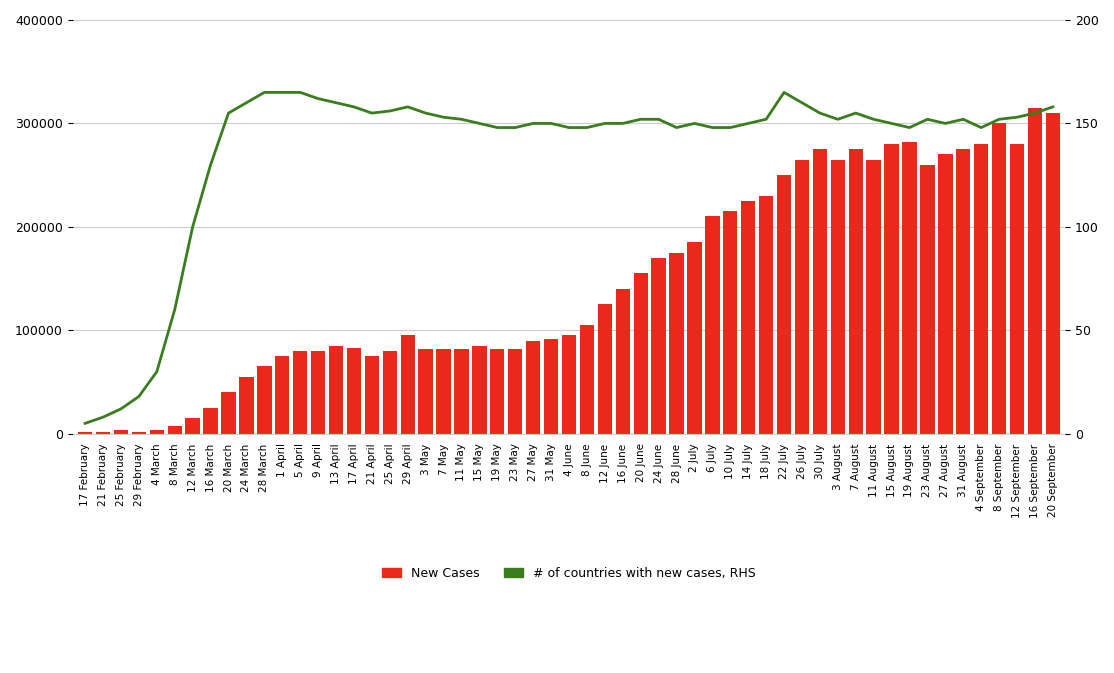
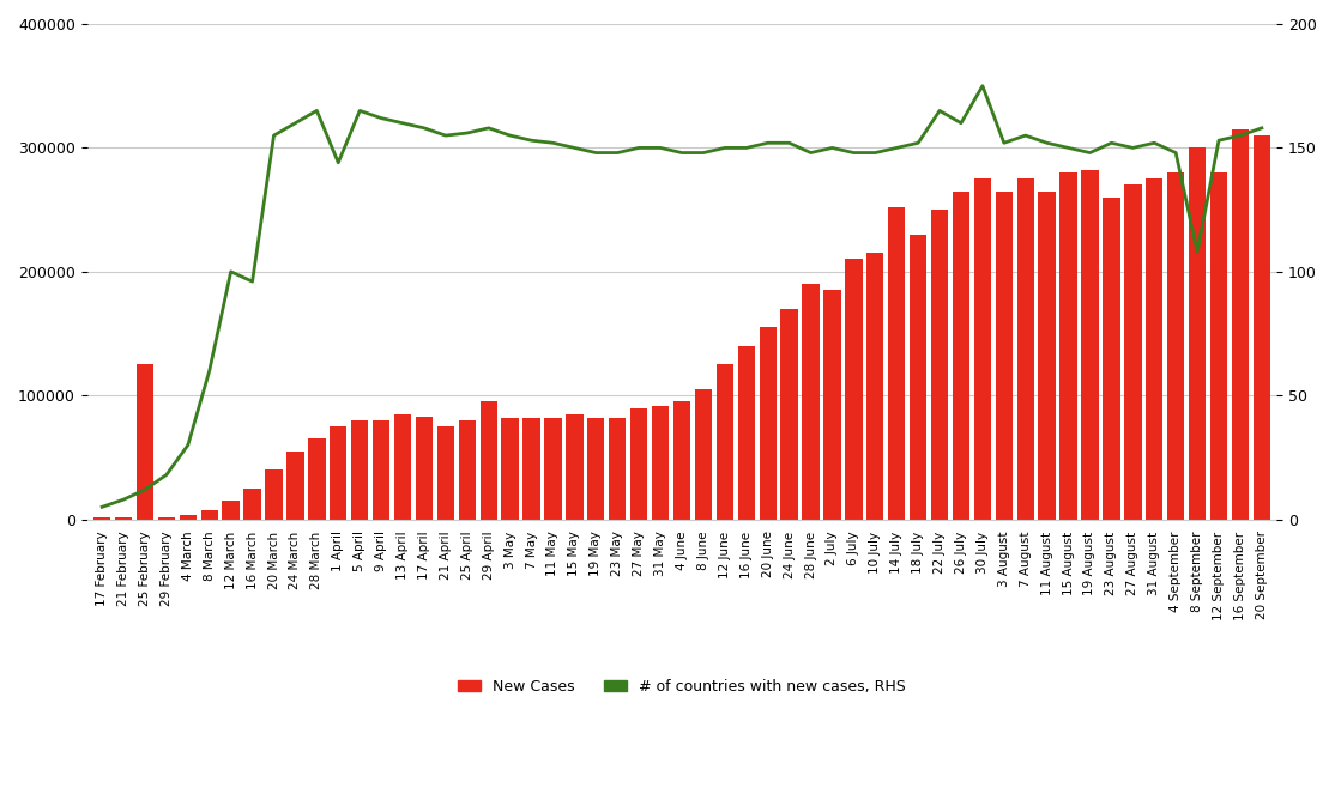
New Cases/25 February: 4000 -> 125000
# of countries with new cases, RHS/16 March: 130 -> 96
# of countries with new cases, RHS/1 April: 165 -> 144
New Cases/28 June: 175000 -> 190000
New Cases/14 July: 225000 -> 252000
# of countries with new cases, RHS/30 July: 155 -> 175
# of countries with new cases, RHS/8 September: 152 -> 108
